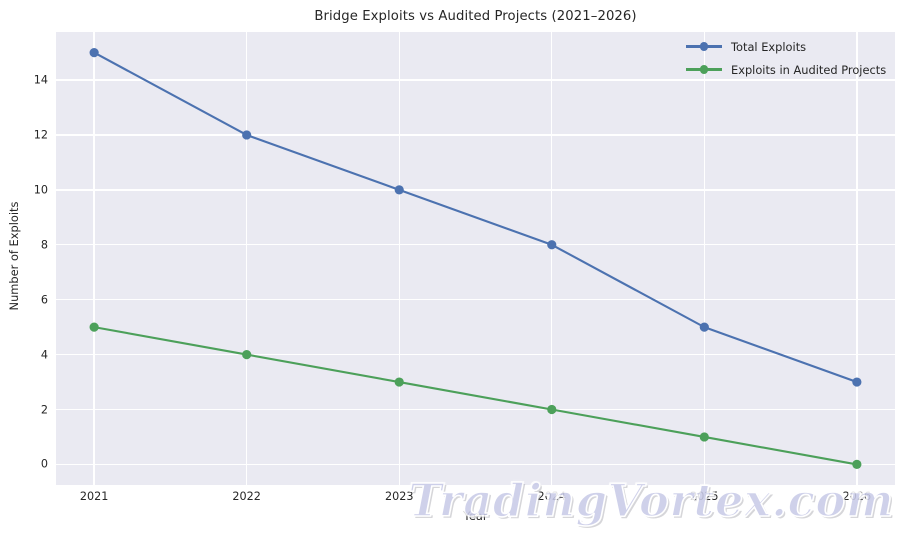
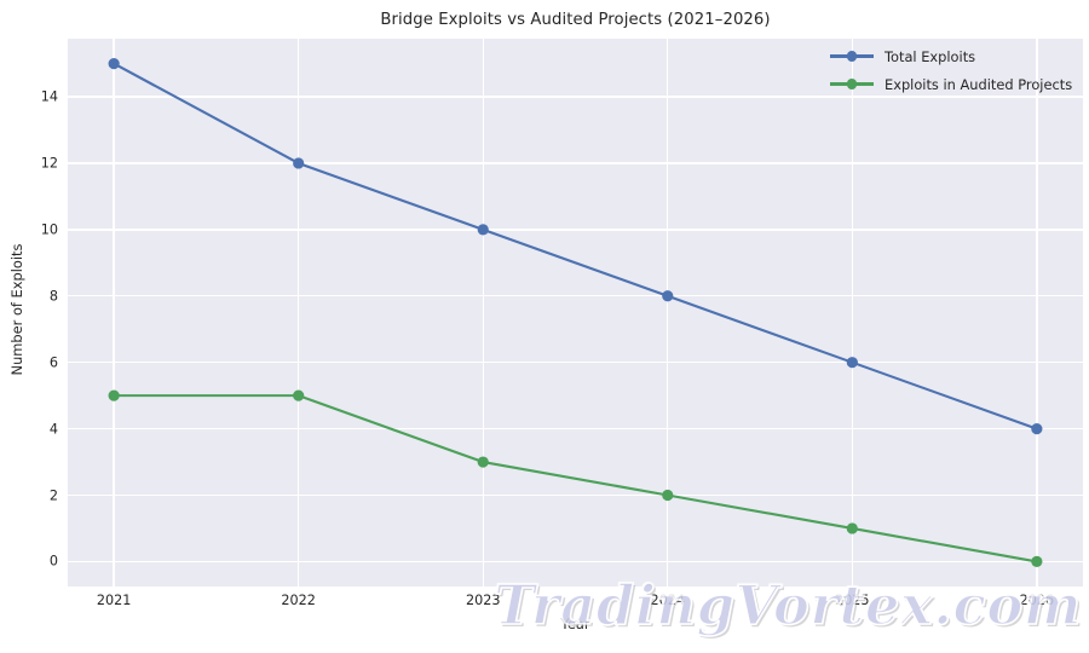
Exploits in Audited Projects/2022: 4 -> 5
Total Exploits/2025: 5 -> 6
Total Exploits/2026: 3 -> 4
